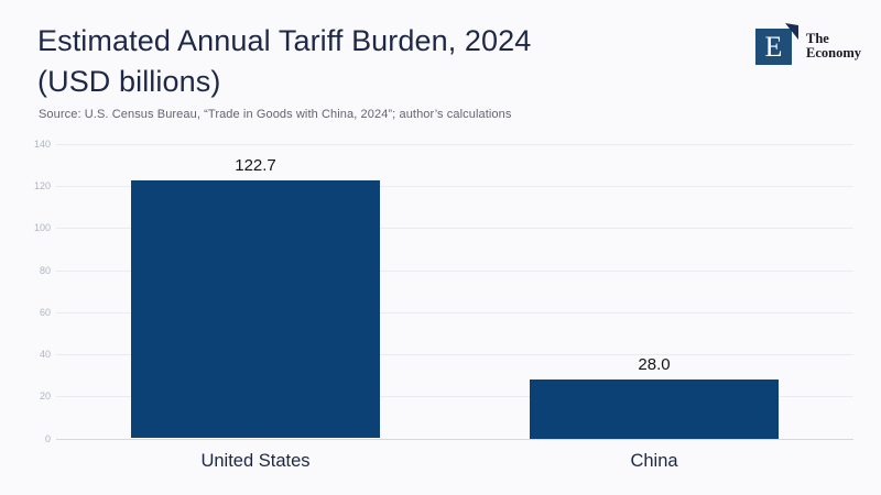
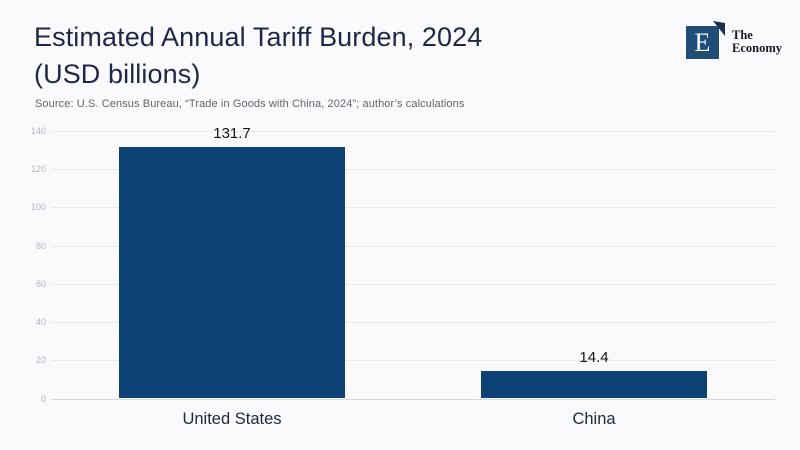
United States: 122.7 -> 131.7
China: 28.0 -> 14.4
